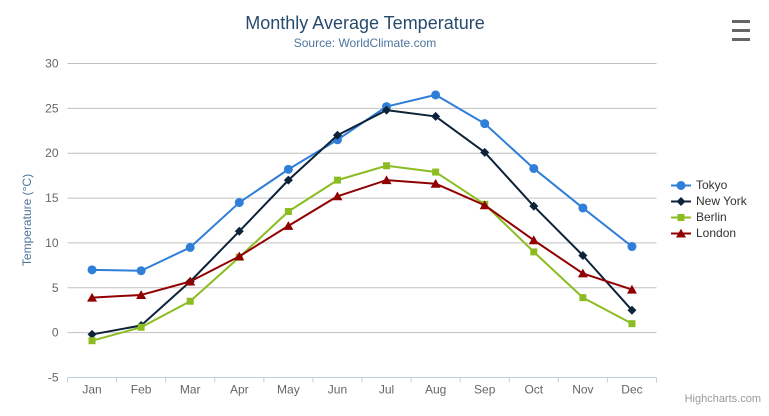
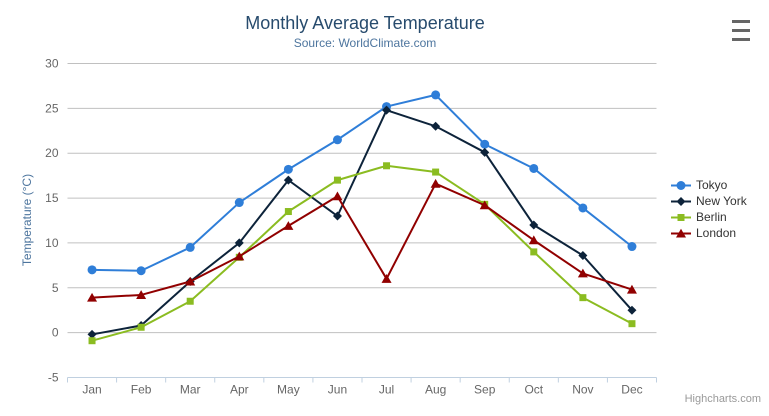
New York/Apr: 11 -> 10
New York/Jun: 22 -> 13
London/Jul: 17 -> 6
New York/Aug: 24 -> 23
Tokyo/Sep: 23 -> 21
New York/Oct: 14 -> 12
